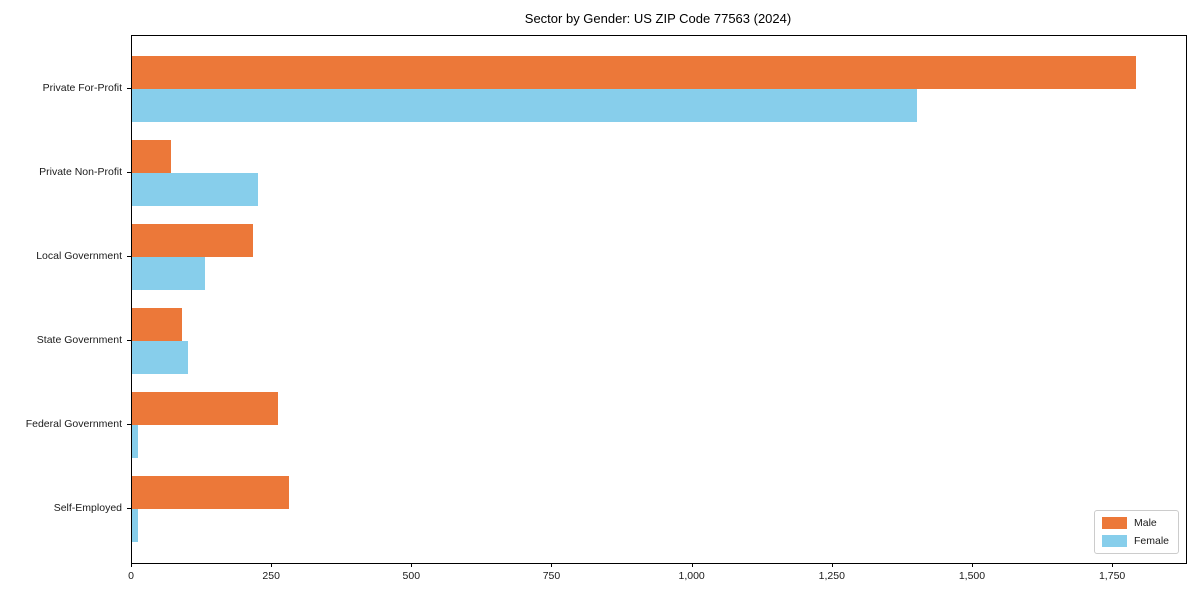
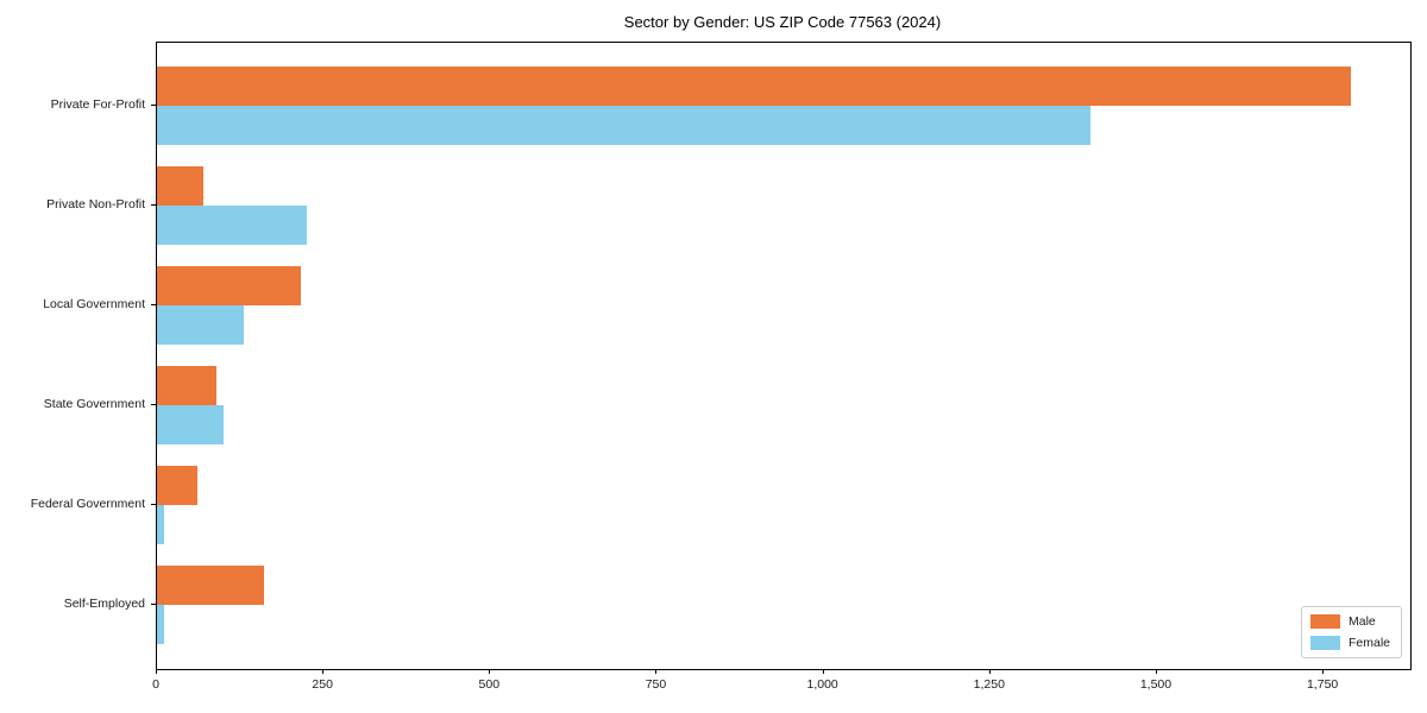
Male/Federal Government: 260 -> 60
Male/Self-Employed: 280 -> 160
